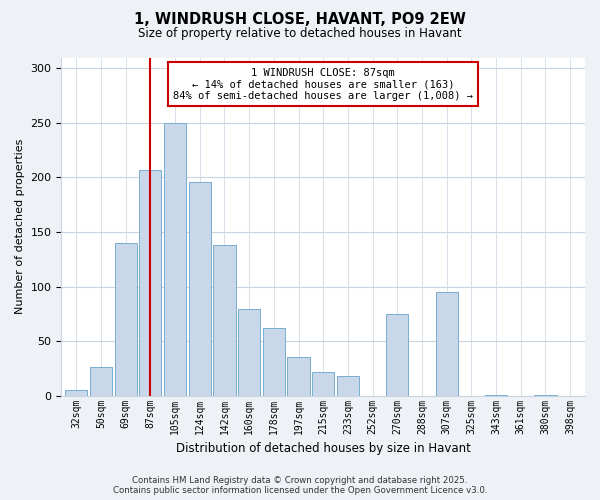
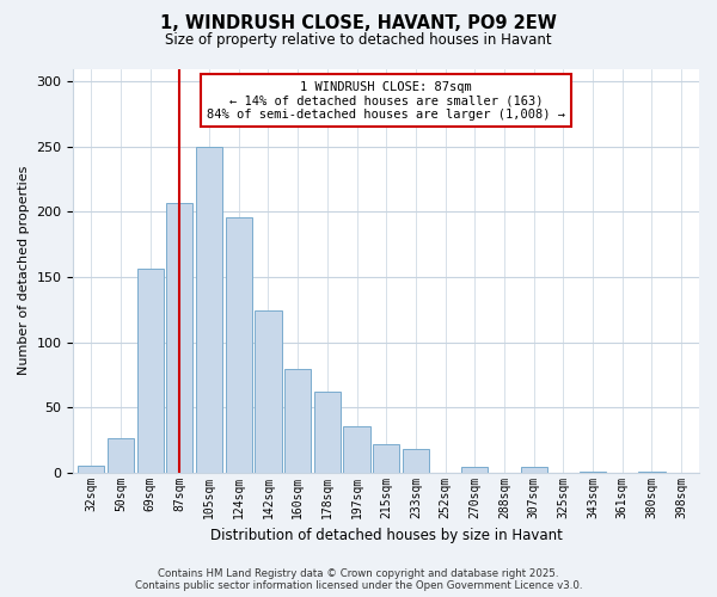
69sqm: 140 -> 156
142sqm: 138 -> 124
270sqm: 75 -> 4
307sqm: 95 -> 4
